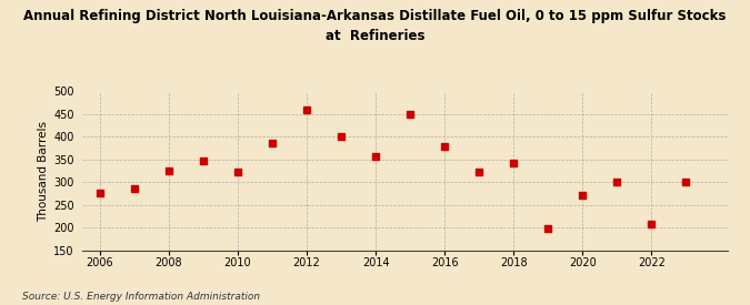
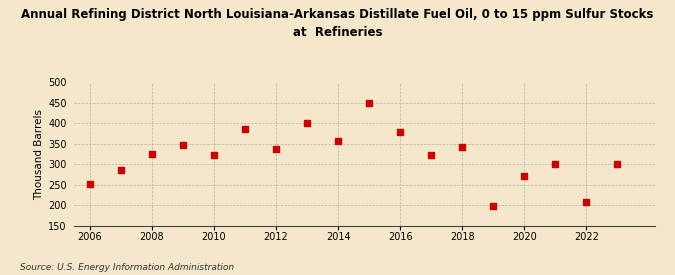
2006: 275 -> 252
2012: 460 -> 338
